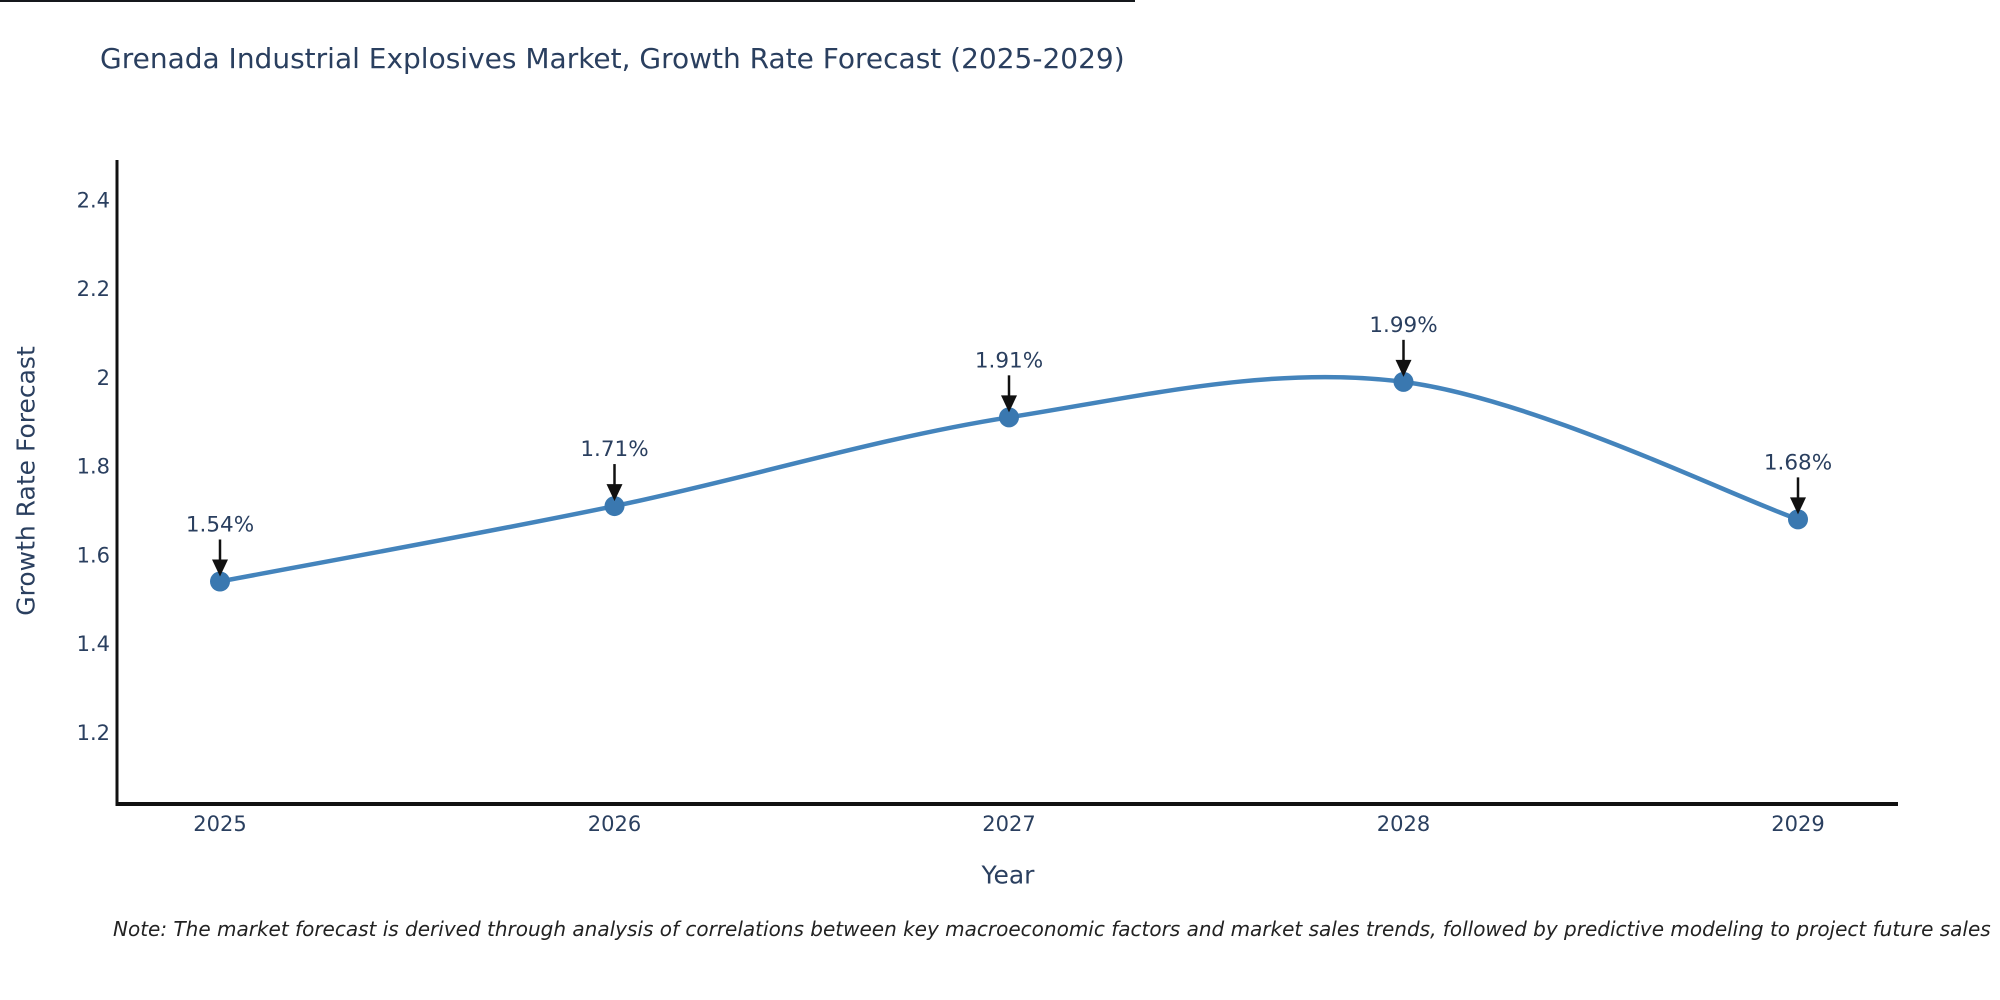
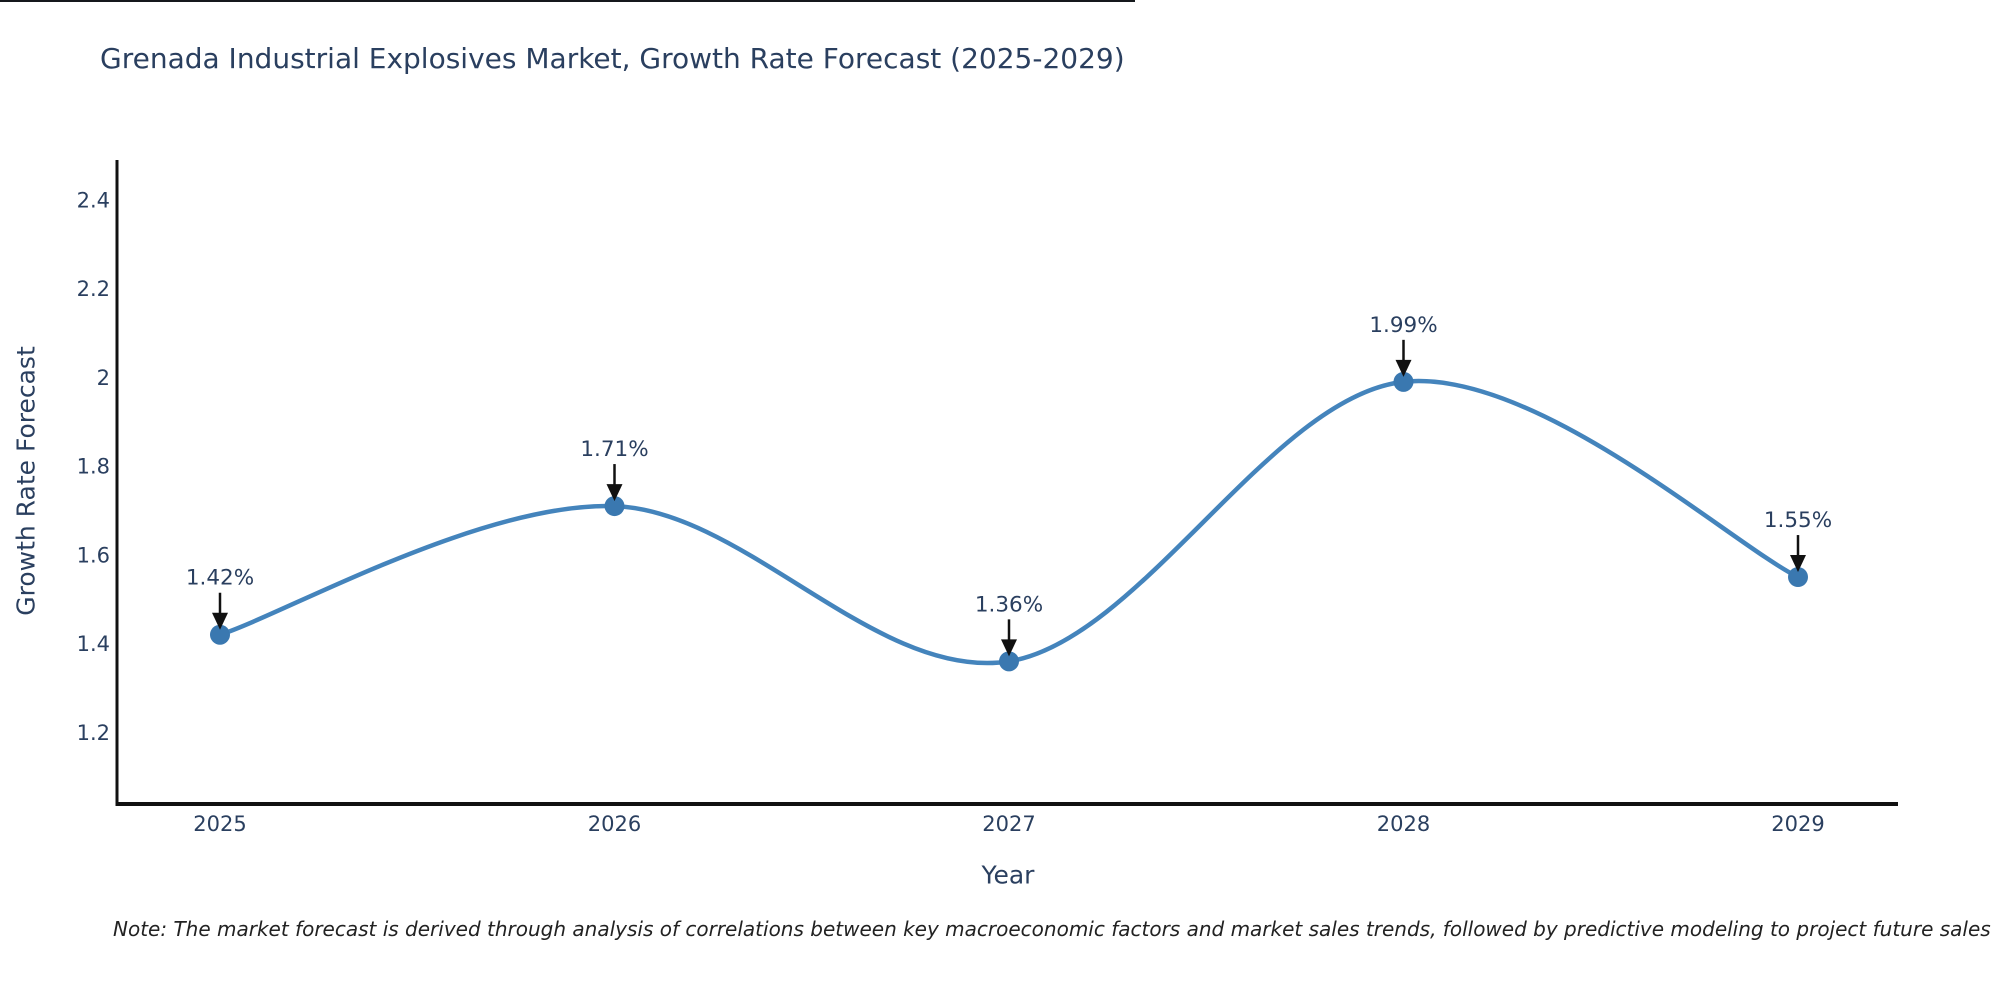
2025: 1.54% -> 1.42%
2027: 1.91% -> 1.36%
2029: 1.68% -> 1.55%
